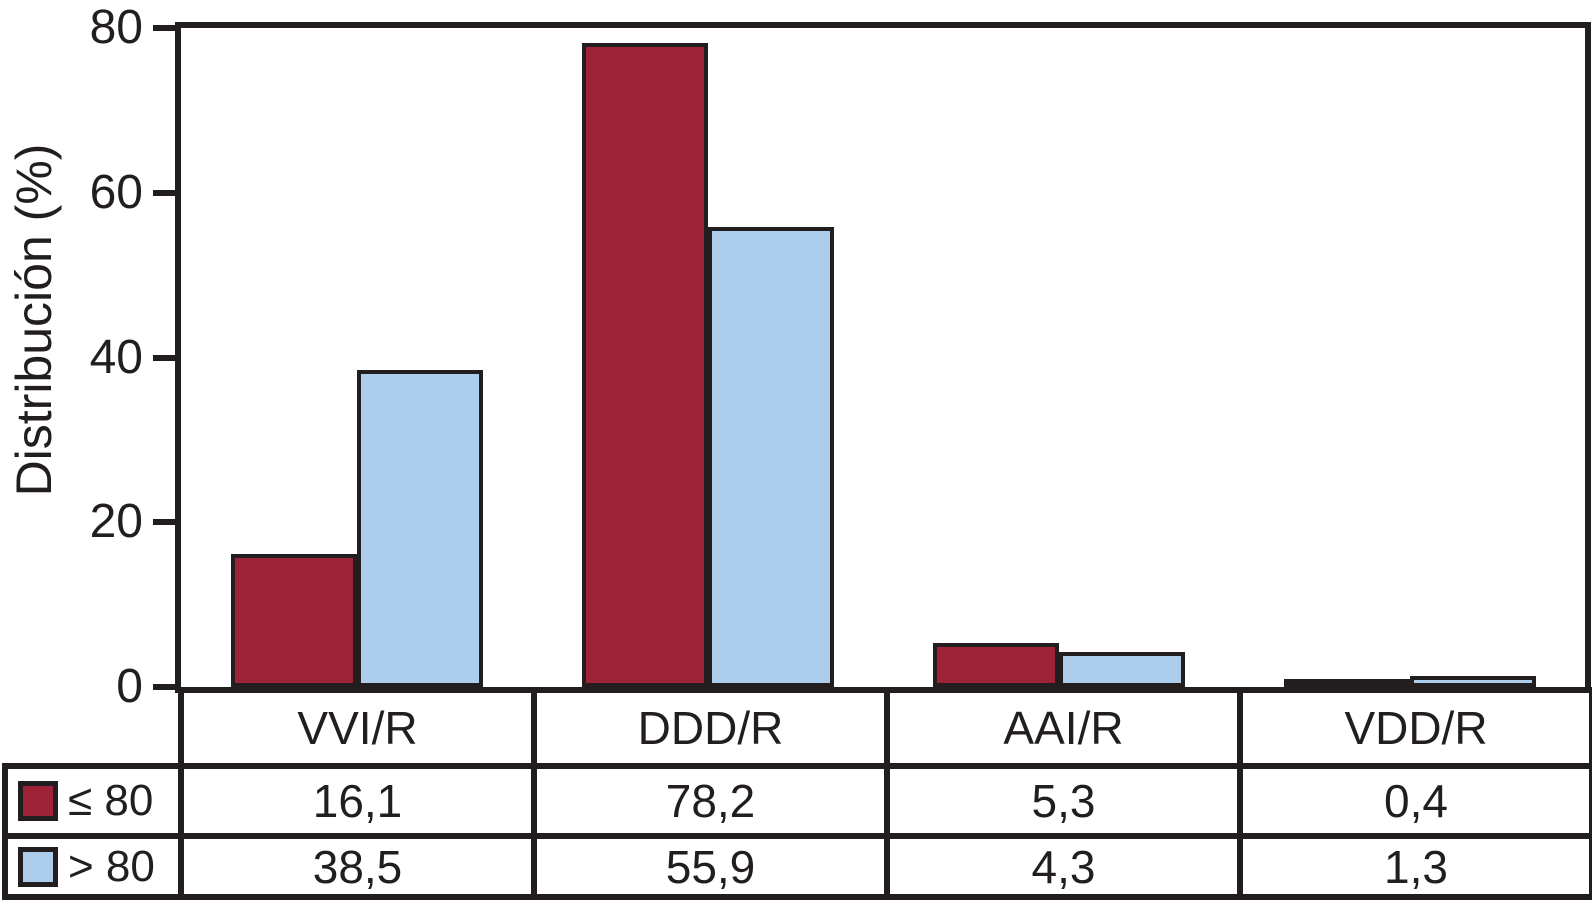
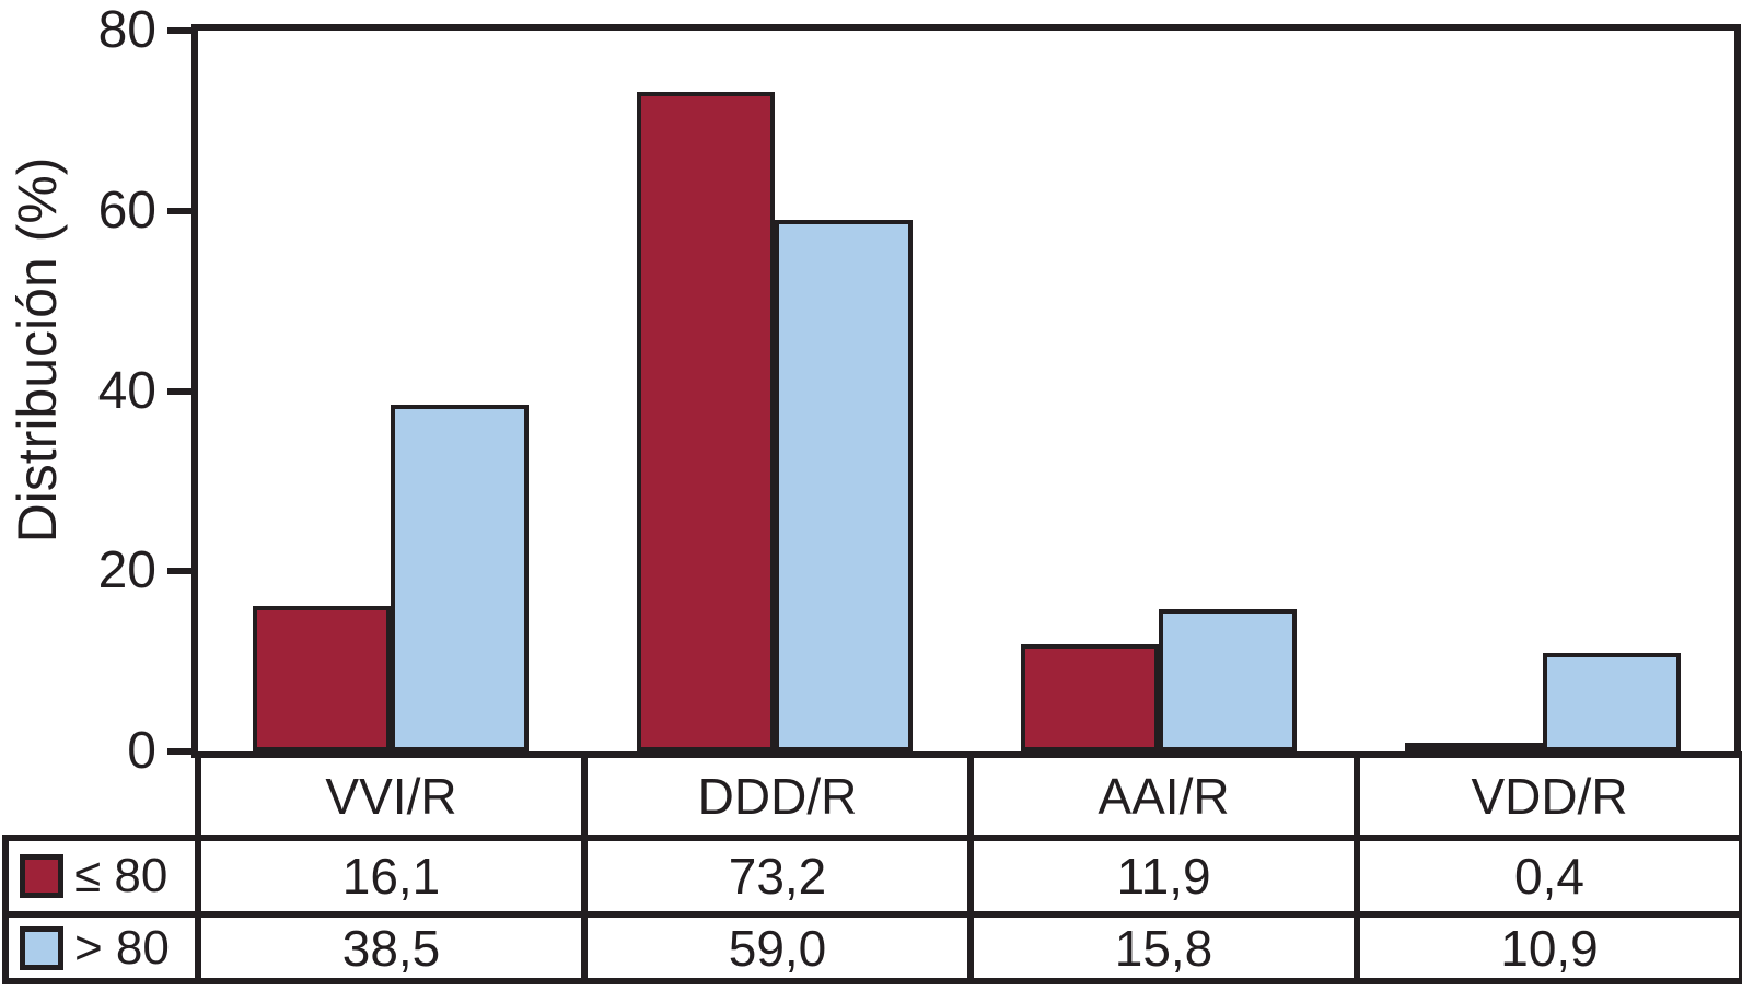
≤ 80/DDD/R: 78,2 -> 73,2
> 80/DDD/R: 55,9 -> 59,0
≤ 80/AAI/R: 5,3 -> 11,9
> 80/AAI/R: 4,3 -> 15,8
> 80/VDD/R: 1,3 -> 10,9
